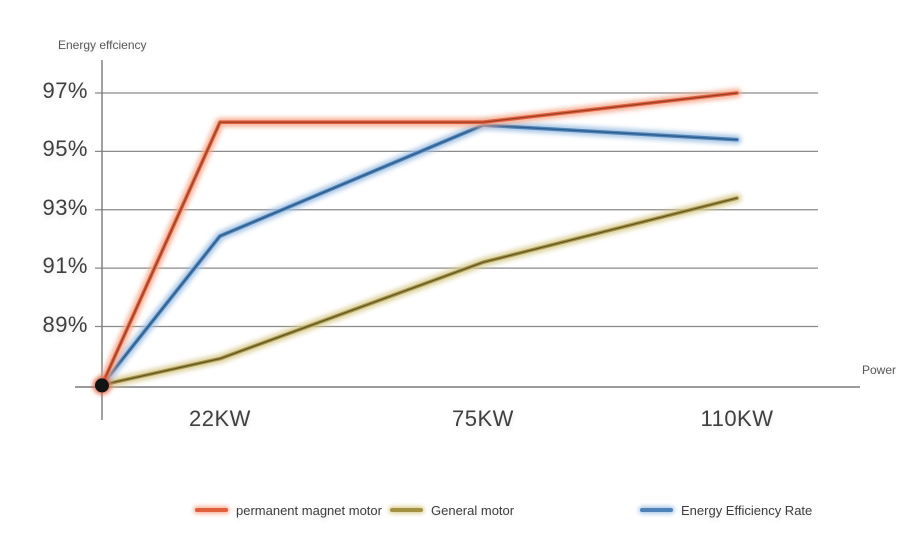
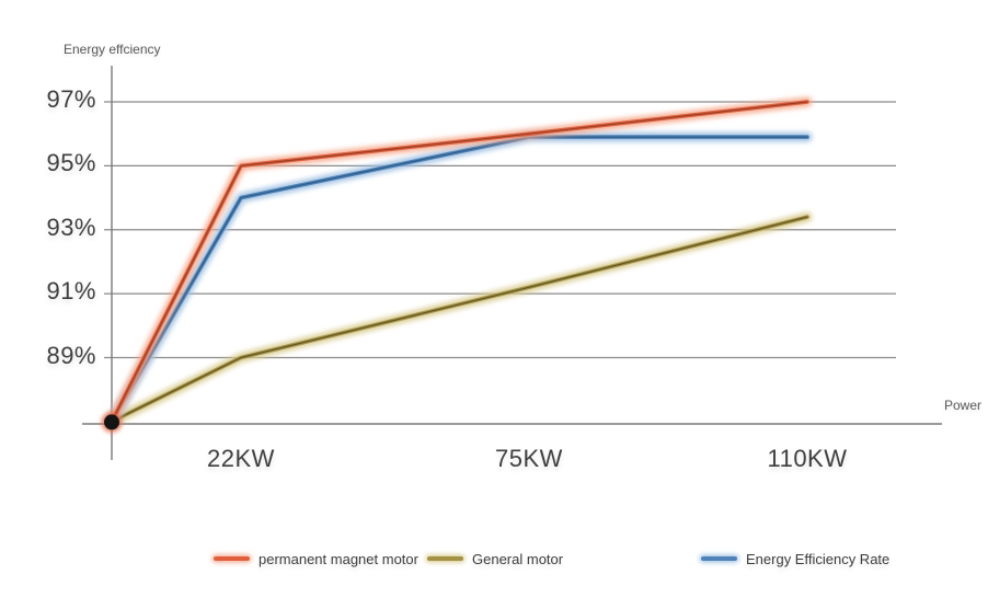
permanent magnet motor/22KW: 96% -> 95%
General motor/22KW: 87.9% -> 89.0%
Energy Efficiency Rate/22KW: 92.1% -> 94.0%
Energy Efficiency Rate/110KW: 95.4% -> 95.9%
